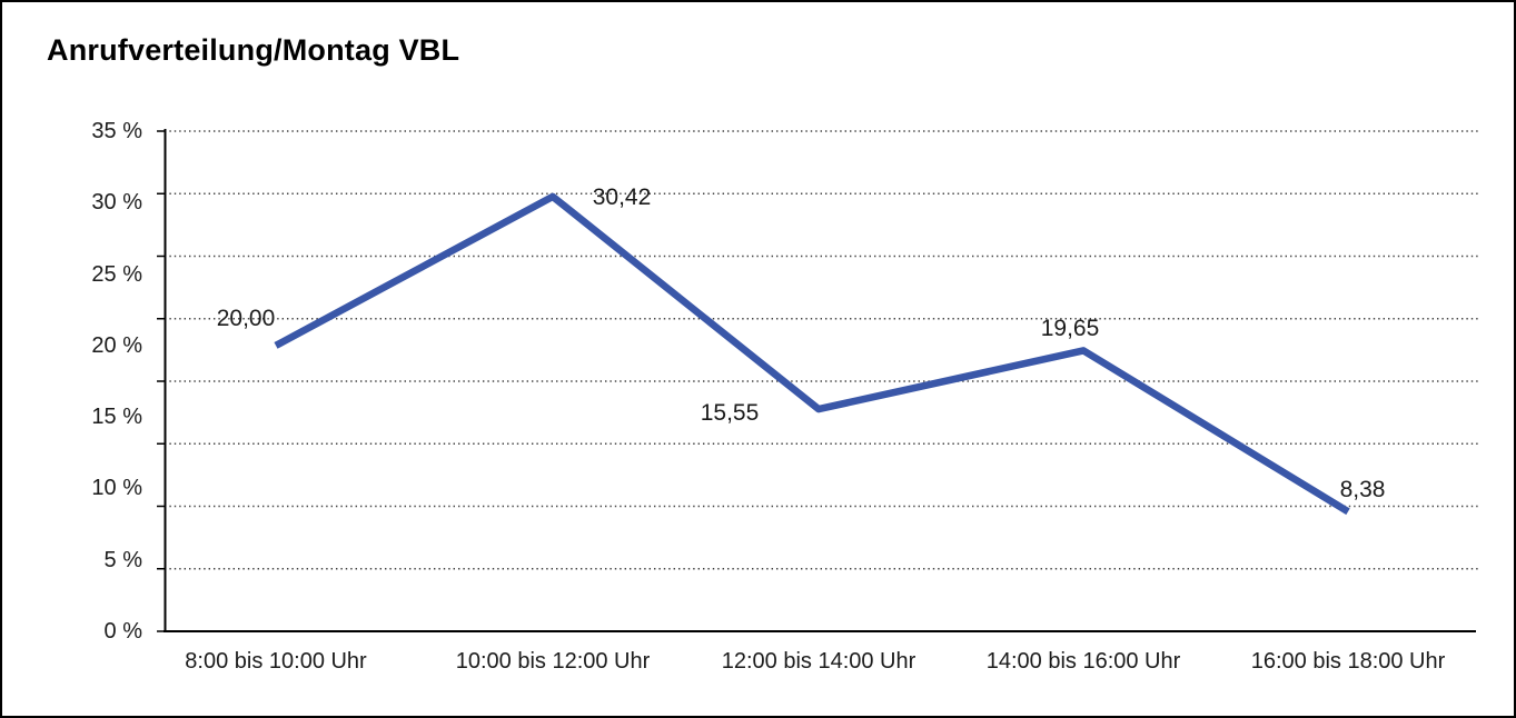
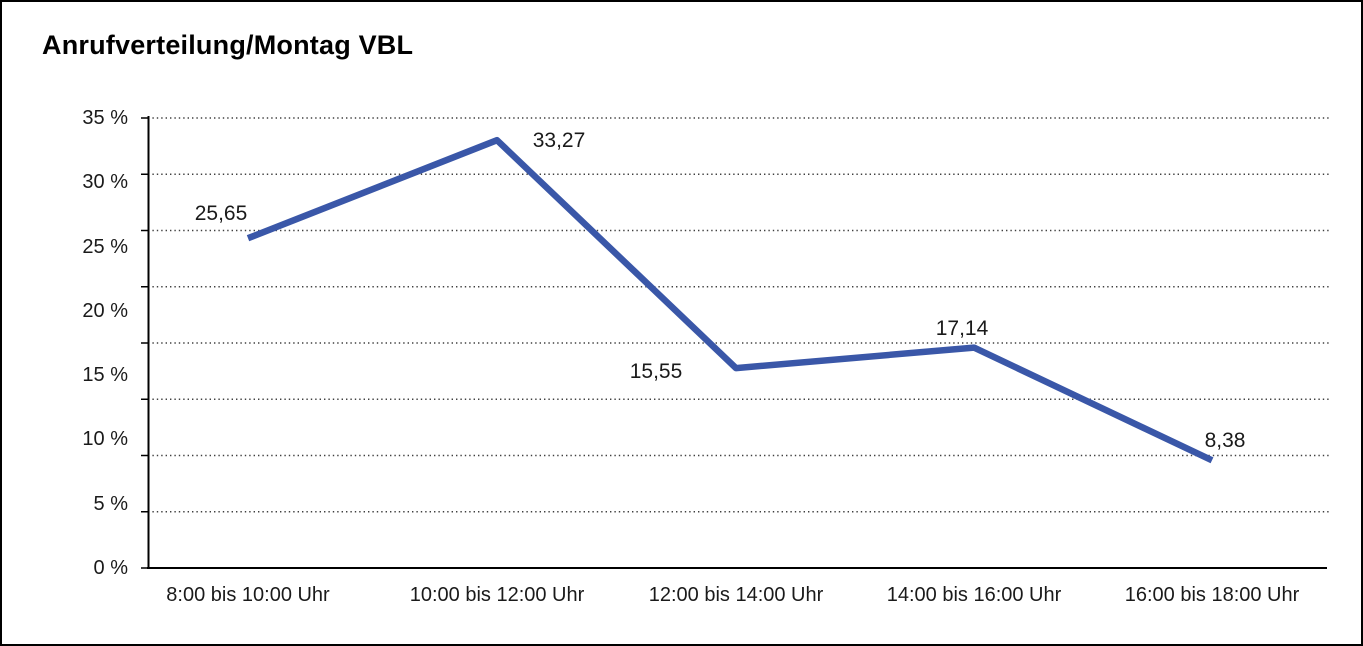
8:00 bis 10:00 Uhr: 20,00 -> 25,65
10:00 bis 12:00 Uhr: 30,42 -> 33,27
14:00 bis 16:00 Uhr: 19,65 -> 17,14
